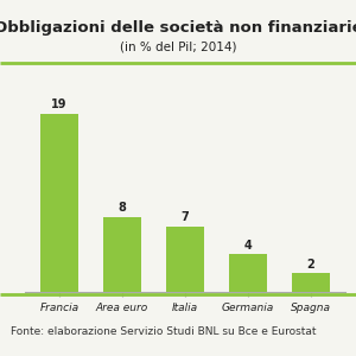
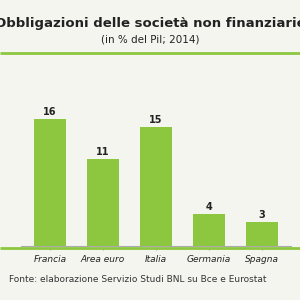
Francia: 19 -> 16
Area euro: 8 -> 11
Italia: 7 -> 15
Spagna: 2 -> 3
